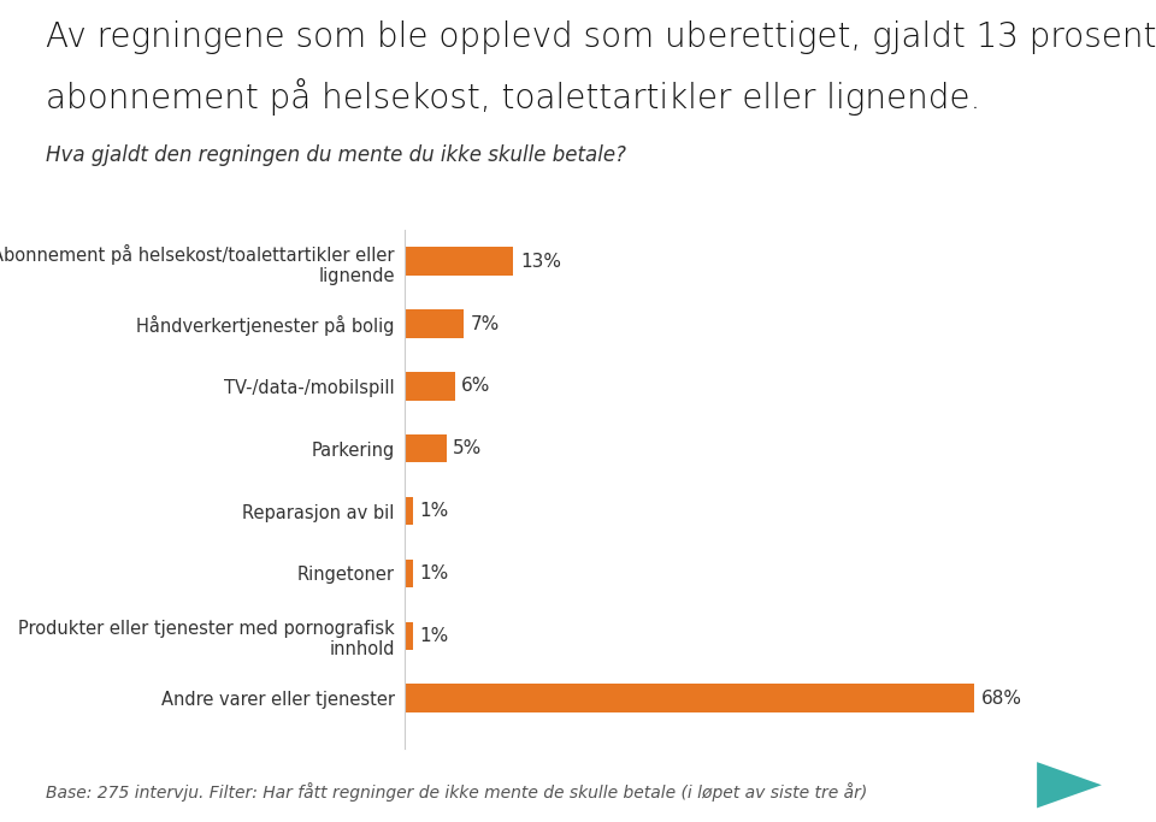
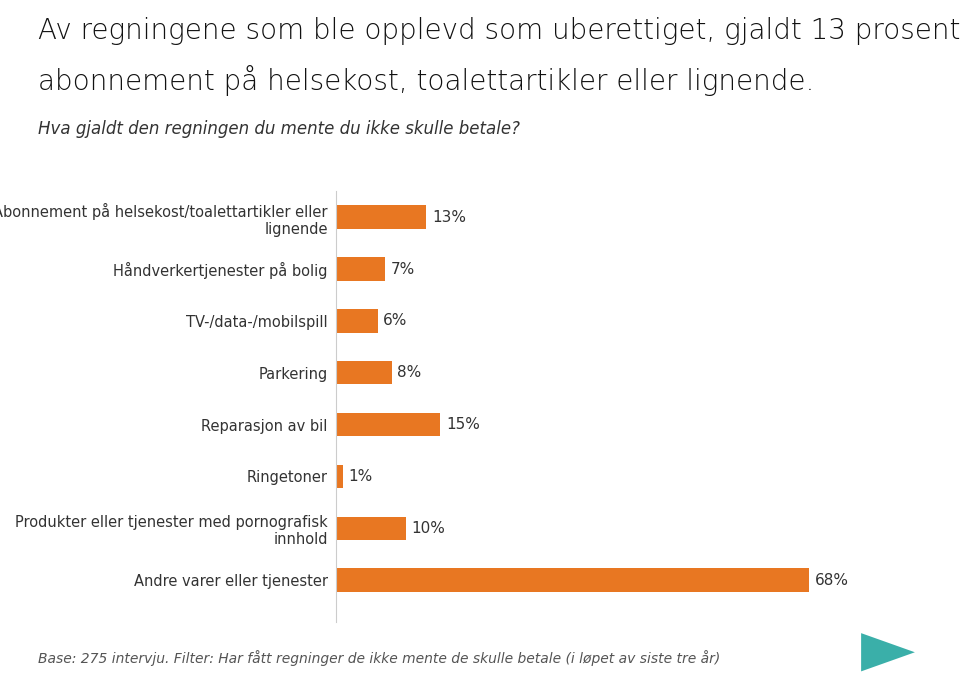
Parkering: 5% -> 8%
Reparasjon av bil: 1% -> 15%
Produkter eller tjenester med pornografisk innhold: 1% -> 10%
